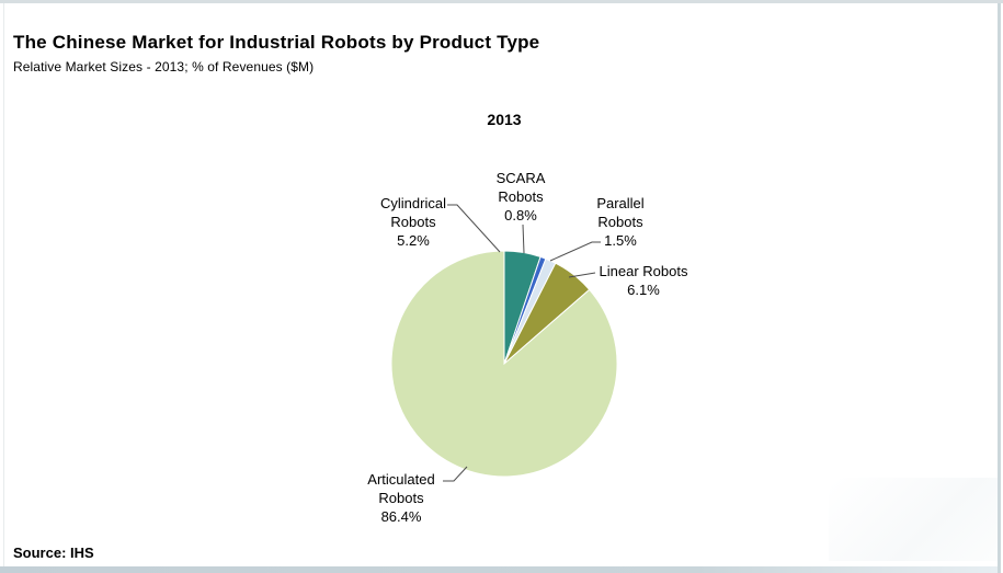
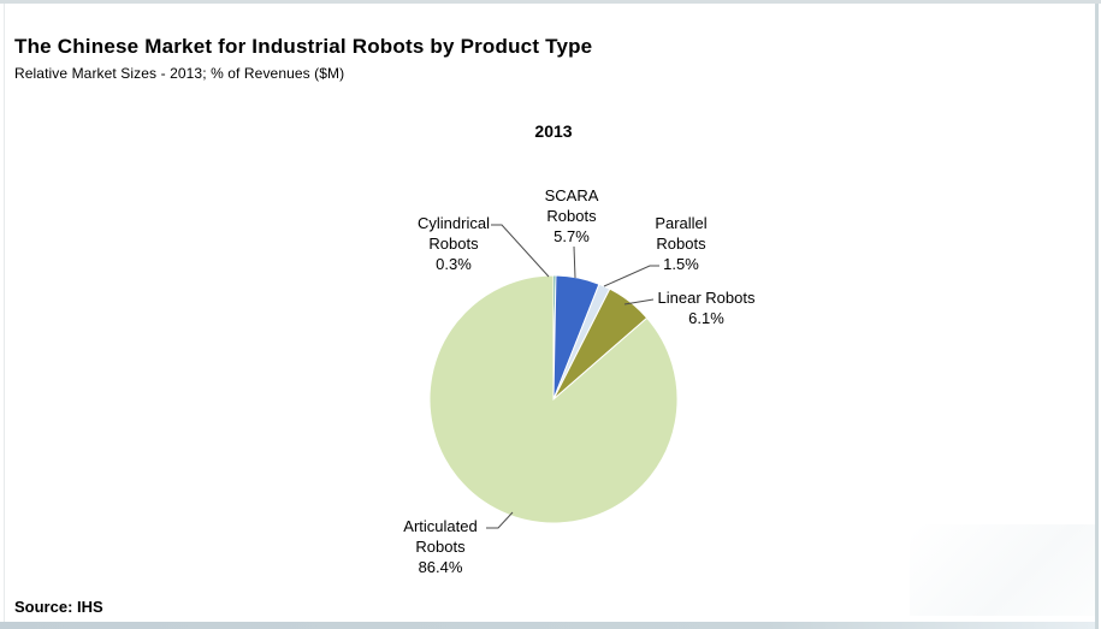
Cylindrical Robots: 5.2% -> 0.3%
SCARA Robots: 0.8% -> 5.7%
